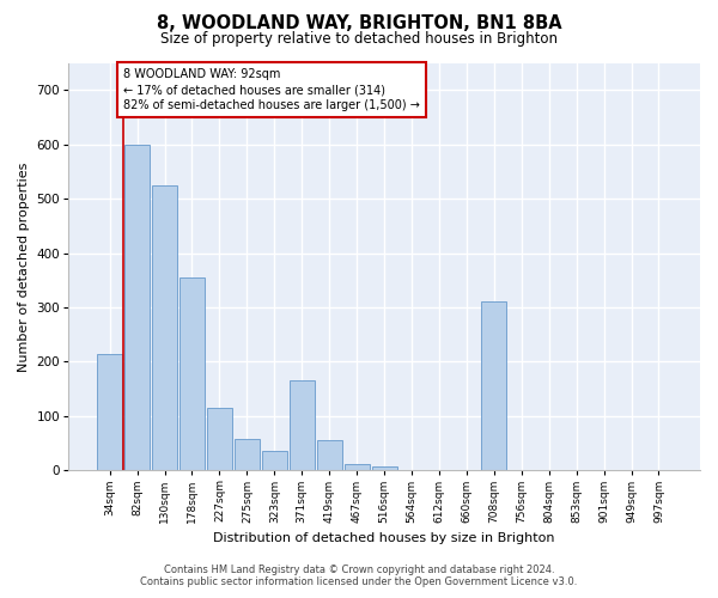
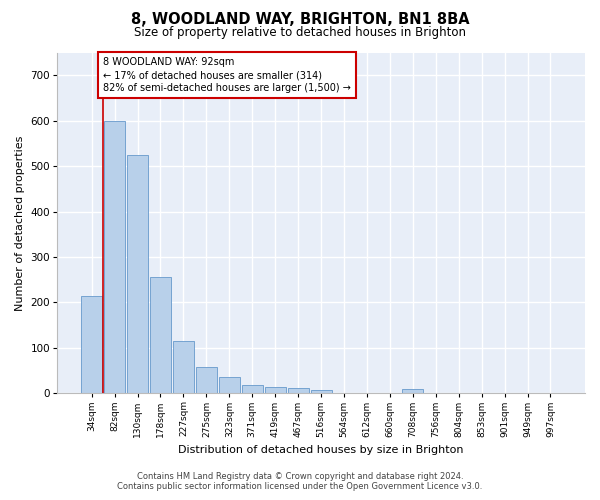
178sqm: 355 -> 255
371sqm: 165 -> 18
419sqm: 55 -> 15
708sqm: 310 -> 10
